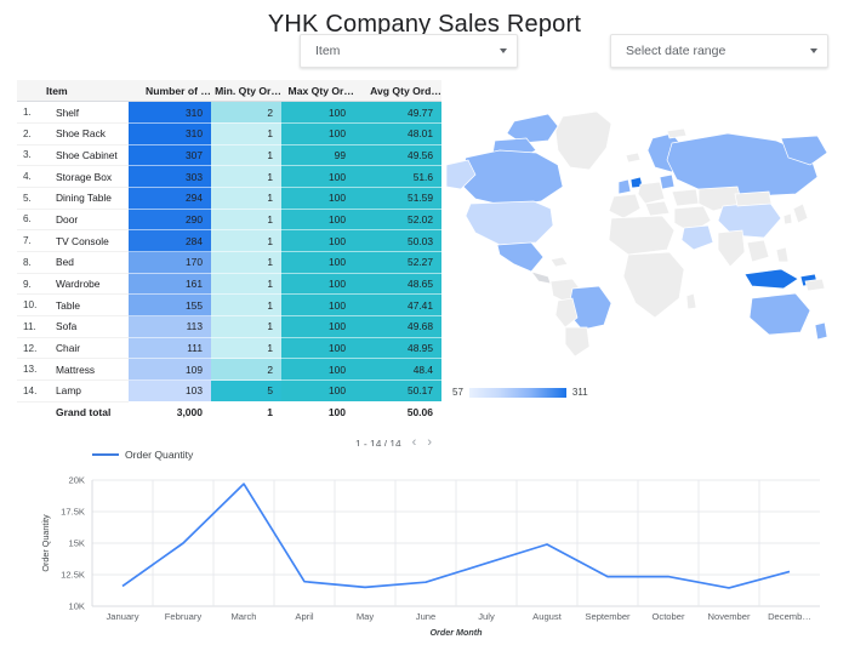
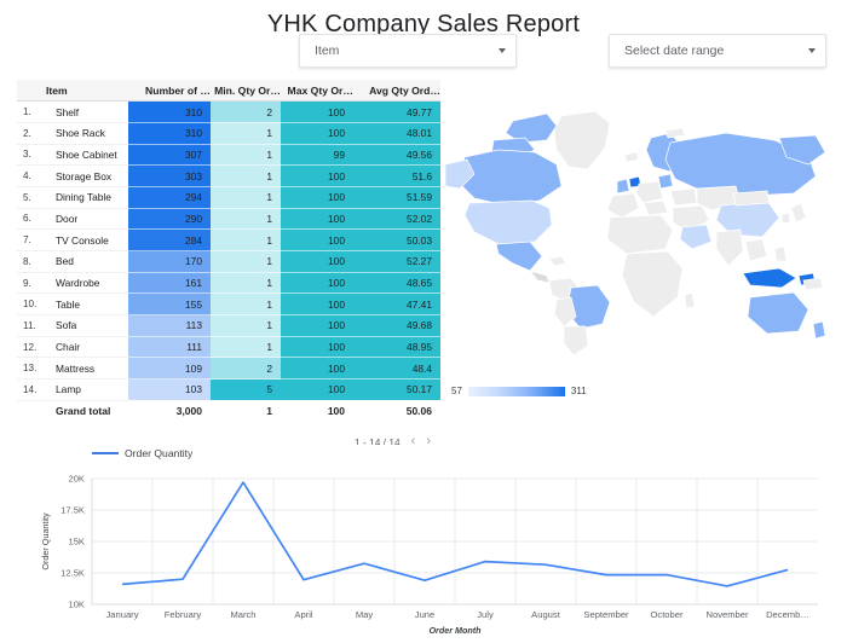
February: 15.0K -> 12.0K
May: 11.5K -> 13.2K
August: 14.9K -> 13.2K
